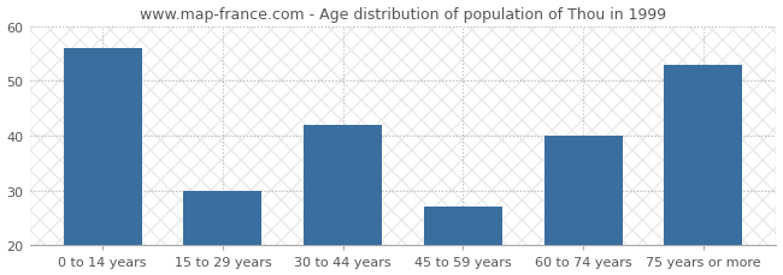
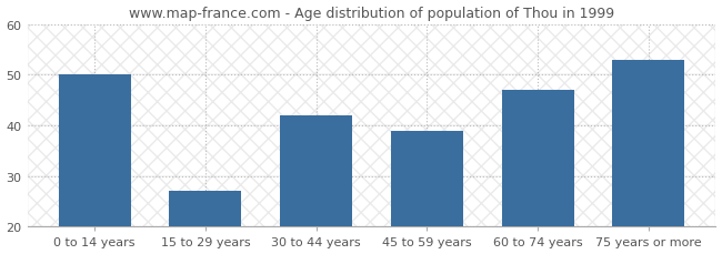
0 to 14 years: 56 -> 50
15 to 29 years: 30 -> 27
45 to 59 years: 27 -> 39
60 to 74 years: 40 -> 47
